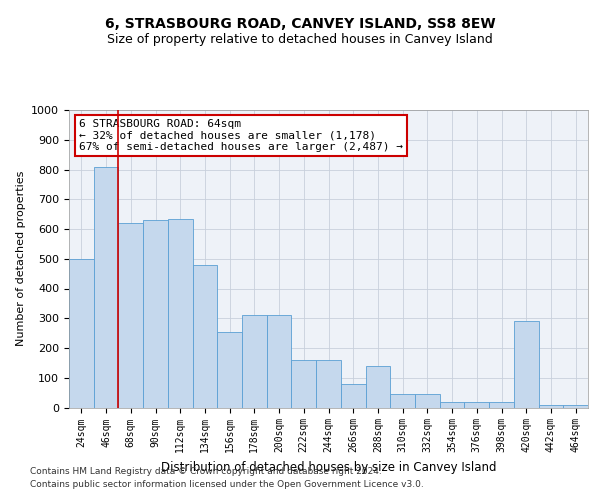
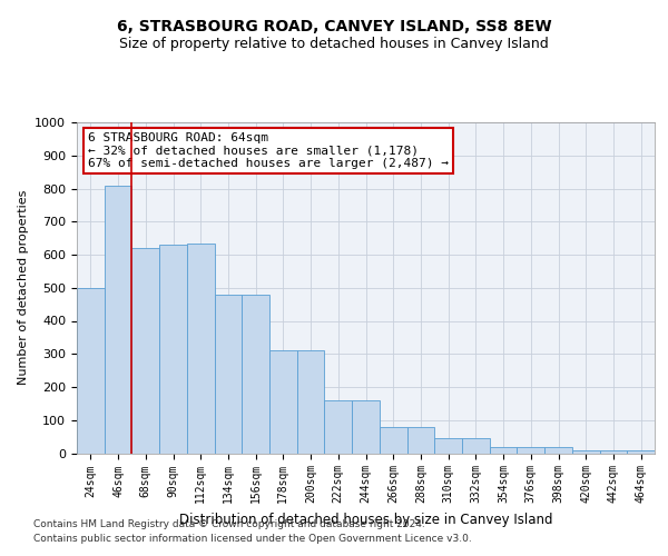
156sqm: 255 -> 480
288sqm: 140 -> 80
420sqm: 290 -> 10
